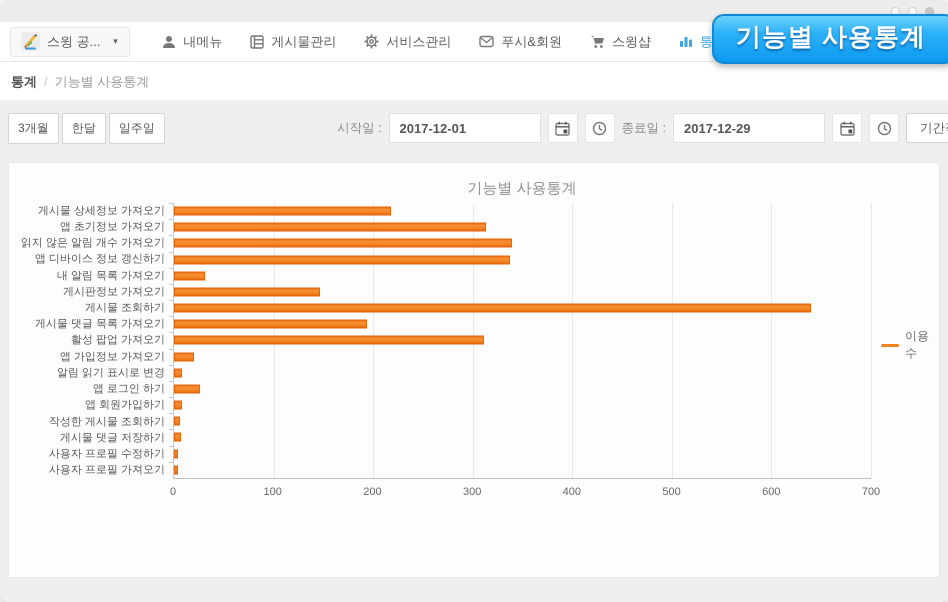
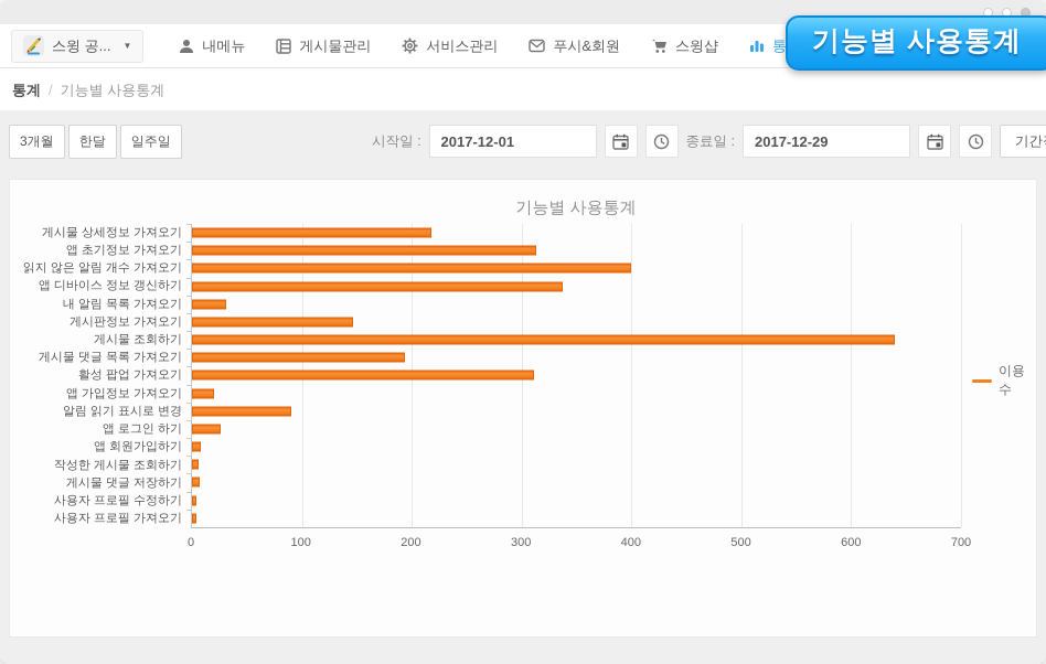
읽지 않은 알림 개수 가져오기: 340 -> 400
알림 읽기 표시로 변경: 10 -> 90
